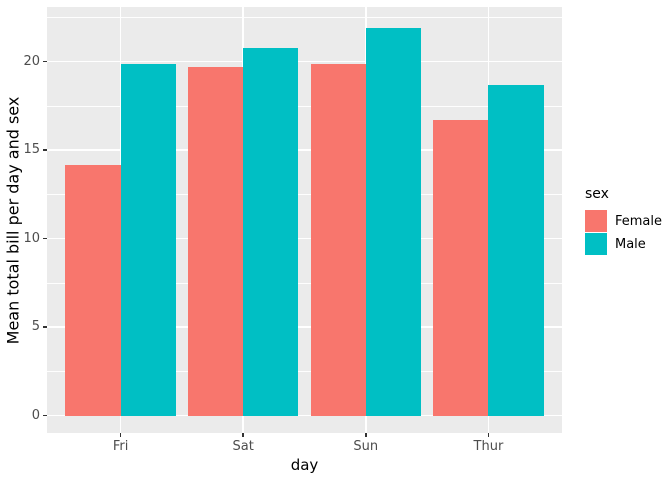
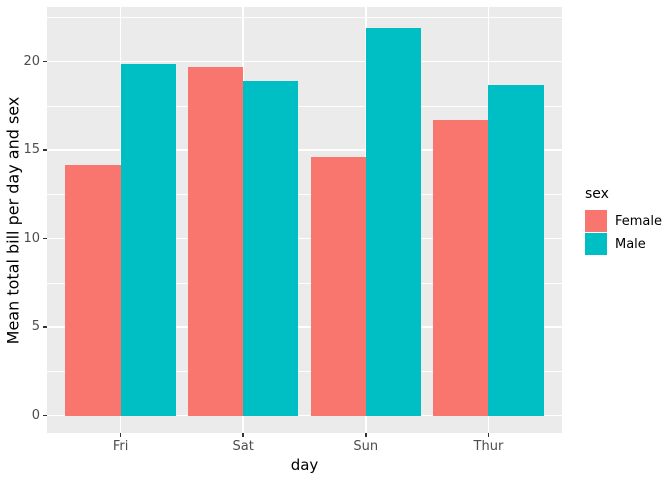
Male/Sat: 20.8 -> 18.9
Female/Sun: 19.9 -> 14.6
